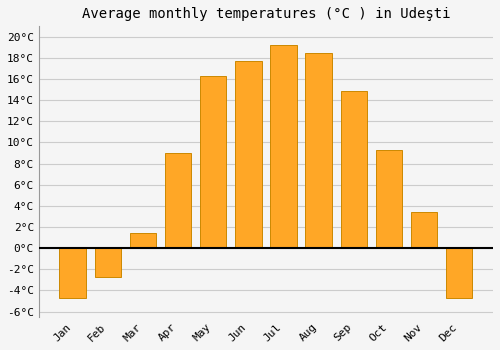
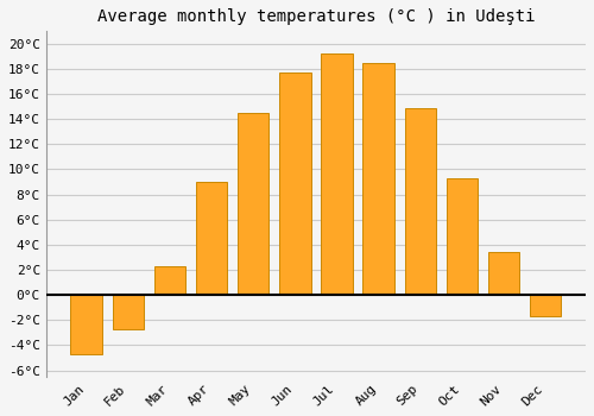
Mar: 1.4°C -> 2.3°C
May: 16.3°C -> 14.5°C
Dec: -4.7°C -> -1.7°C
